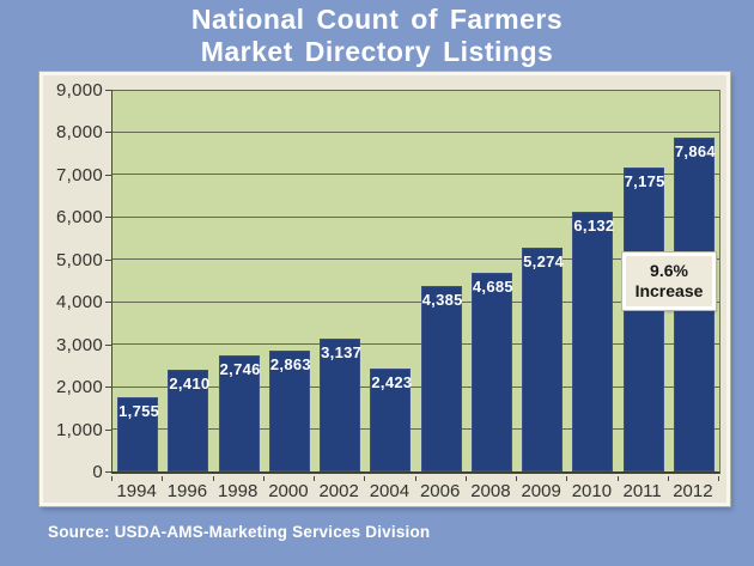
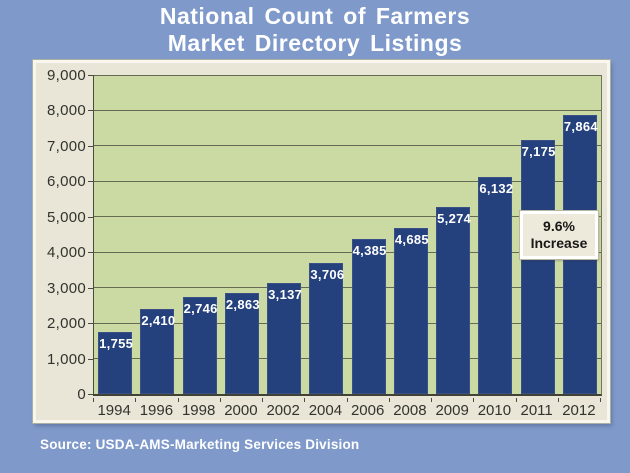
2004: 2,423 -> 3,706
